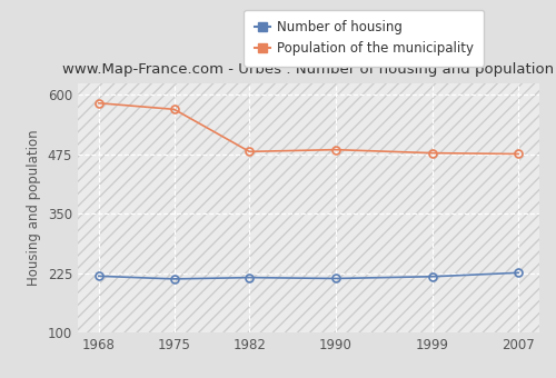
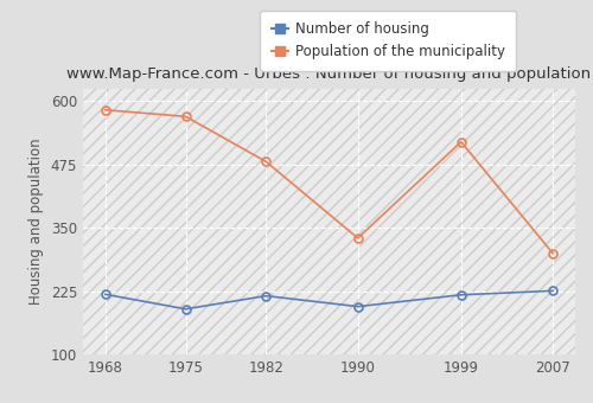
Number of housing/1975: 213 -> 190
Number of housing/1990: 214 -> 195
Population of the municipality/1990: 485 -> 330
Population of the municipality/1999: 478 -> 520
Population of the municipality/2007: 476 -> 300
